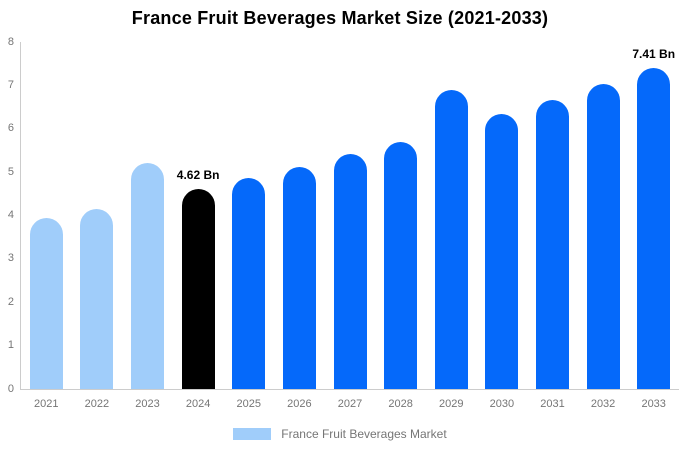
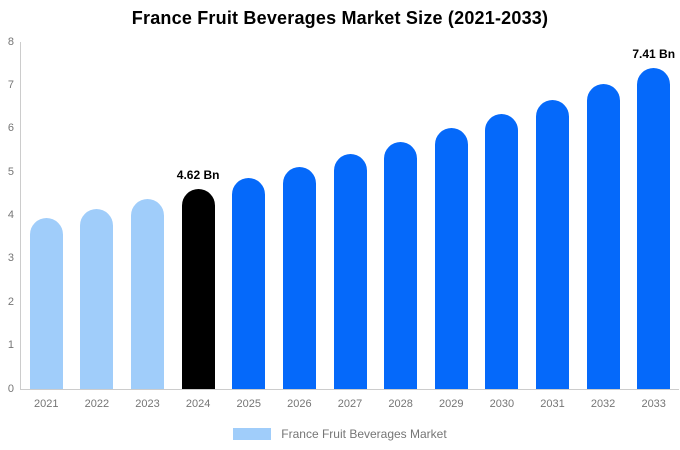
2023: 5.2 -> 4.4
2029: 6.9 -> 6.0
